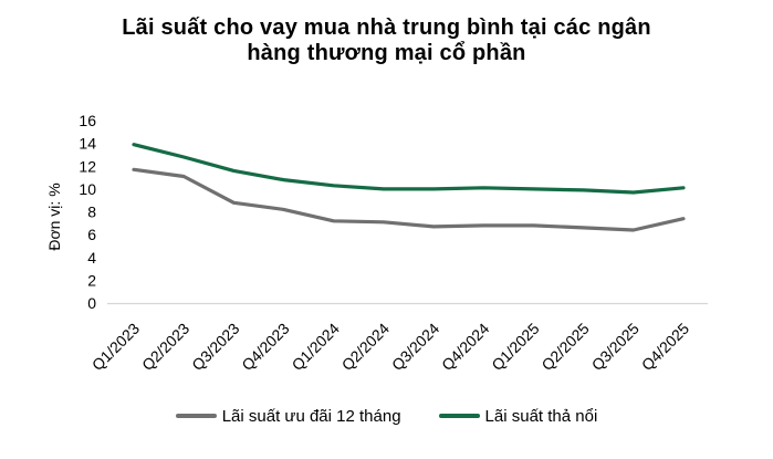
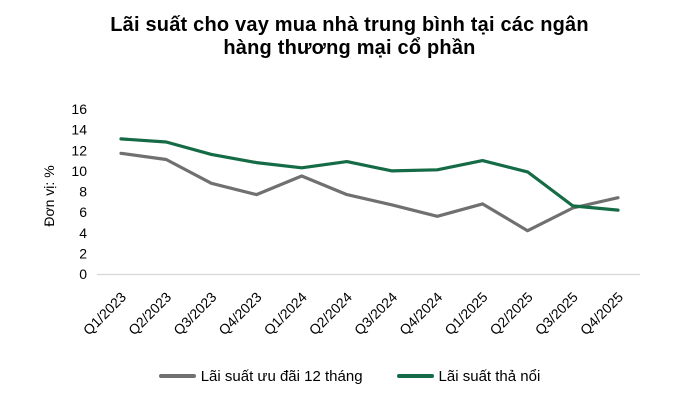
Lãi suất thả nổi/Q1/2023: 13.9 -> 13.1
Lãi suất ưu đãi 12 tháng/Q4/2023: 8.2 -> 7.7
Lãi suất ưu đãi 12 tháng/Q1/2024: 7.2 -> 9.5
Lãi suất ưu đãi 12 tháng/Q2/2024: 7.1 -> 7.7
Lãi suất thả nổi/Q2/2024: 10.0 -> 10.9
Lãi suất ưu đãi 12 tháng/Q4/2024: 6.8 -> 5.6
Lãi suất thả nổi/Q1/2025: 10.0 -> 11.0
Lãi suất ưu đãi 12 tháng/Q2/2025: 6.6 -> 4.2
Lãi suất thả nổi/Q3/2025: 9.7 -> 6.6
Lãi suất thả nổi/Q4/2025: 10.1 -> 6.2
